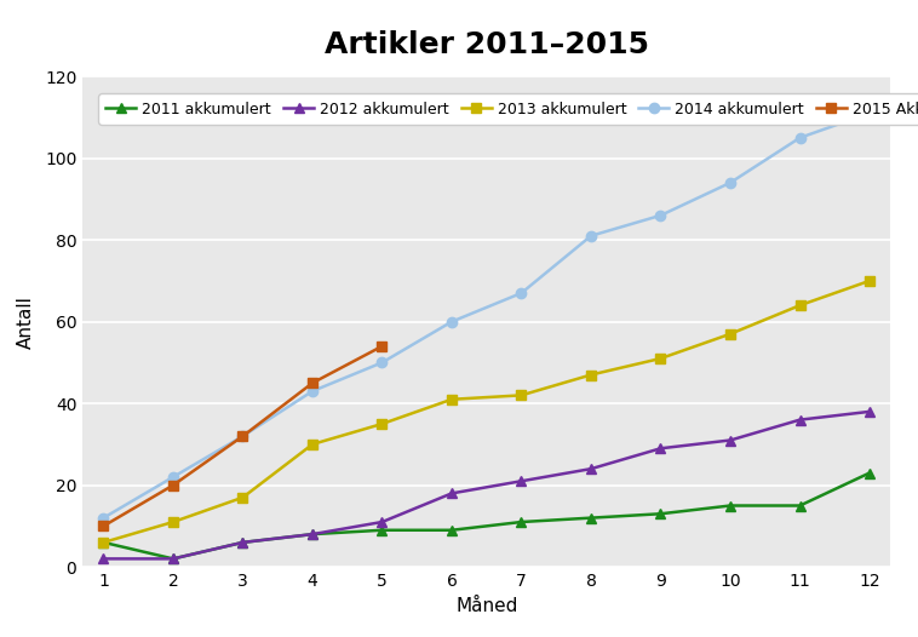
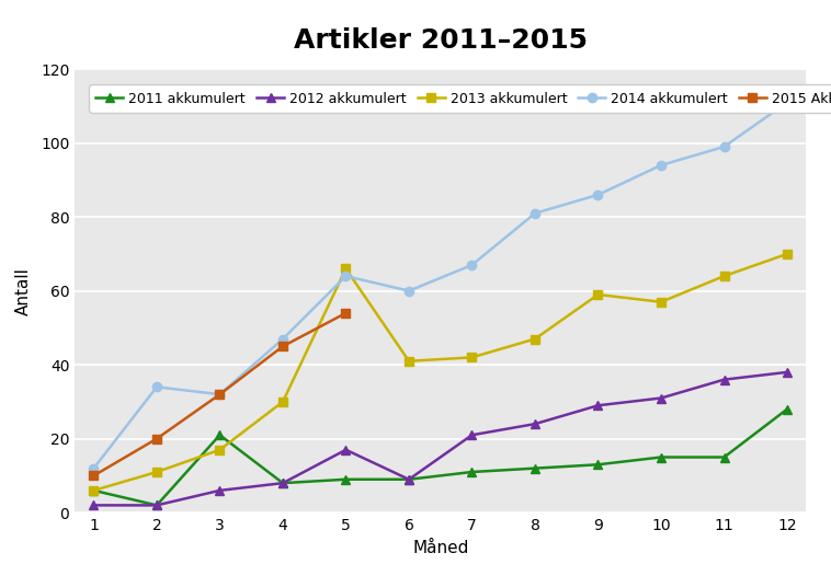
2014 akkumulert/2: 22 -> 34
2011 akkumulert/3: 6 -> 21
2014 akkumulert/4: 43 -> 47
2012 akkumulert/5: 11 -> 17
2013 akkumulert/5: 35 -> 66
2014 akkumulert/5: 50 -> 64
2012 akkumulert/6: 18 -> 9
2013 akkumulert/9: 51 -> 59
2014 akkumulert/11: 105 -> 99
2011 akkumulert/12: 23 -> 28
